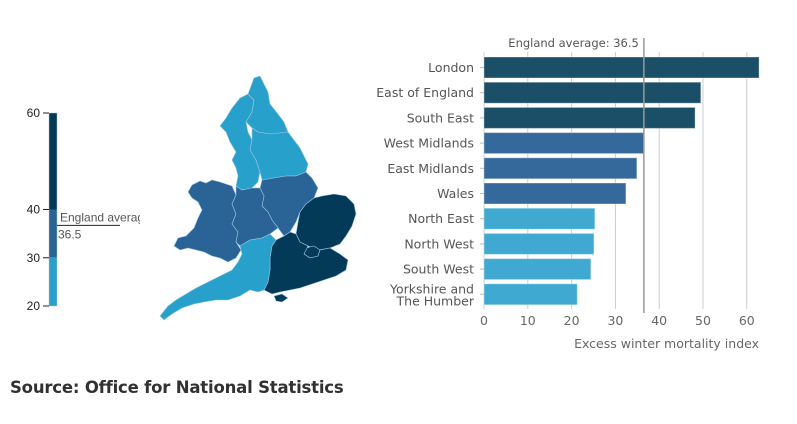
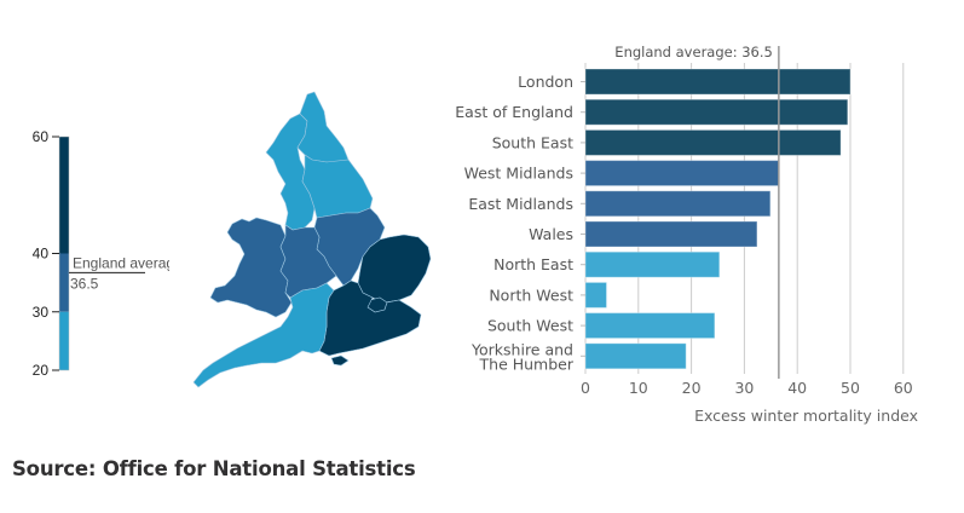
London: 63 -> 50
North West: 25 -> 4
Yorkshire and The Humber: 21 -> 19
